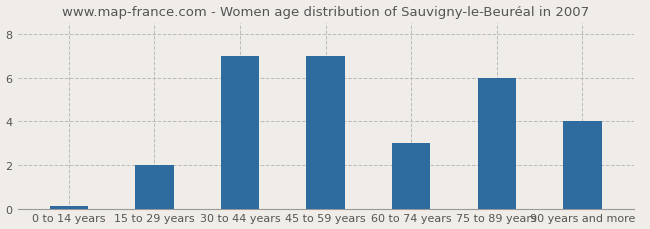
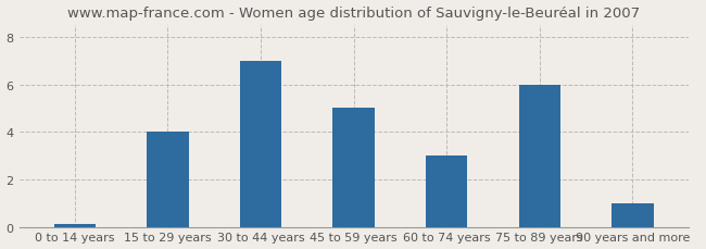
15 to 29 years: 2.0 -> 4.0
45 to 59 years: 7.0 -> 5.0
90 years and more: 4.0 -> 1.0
